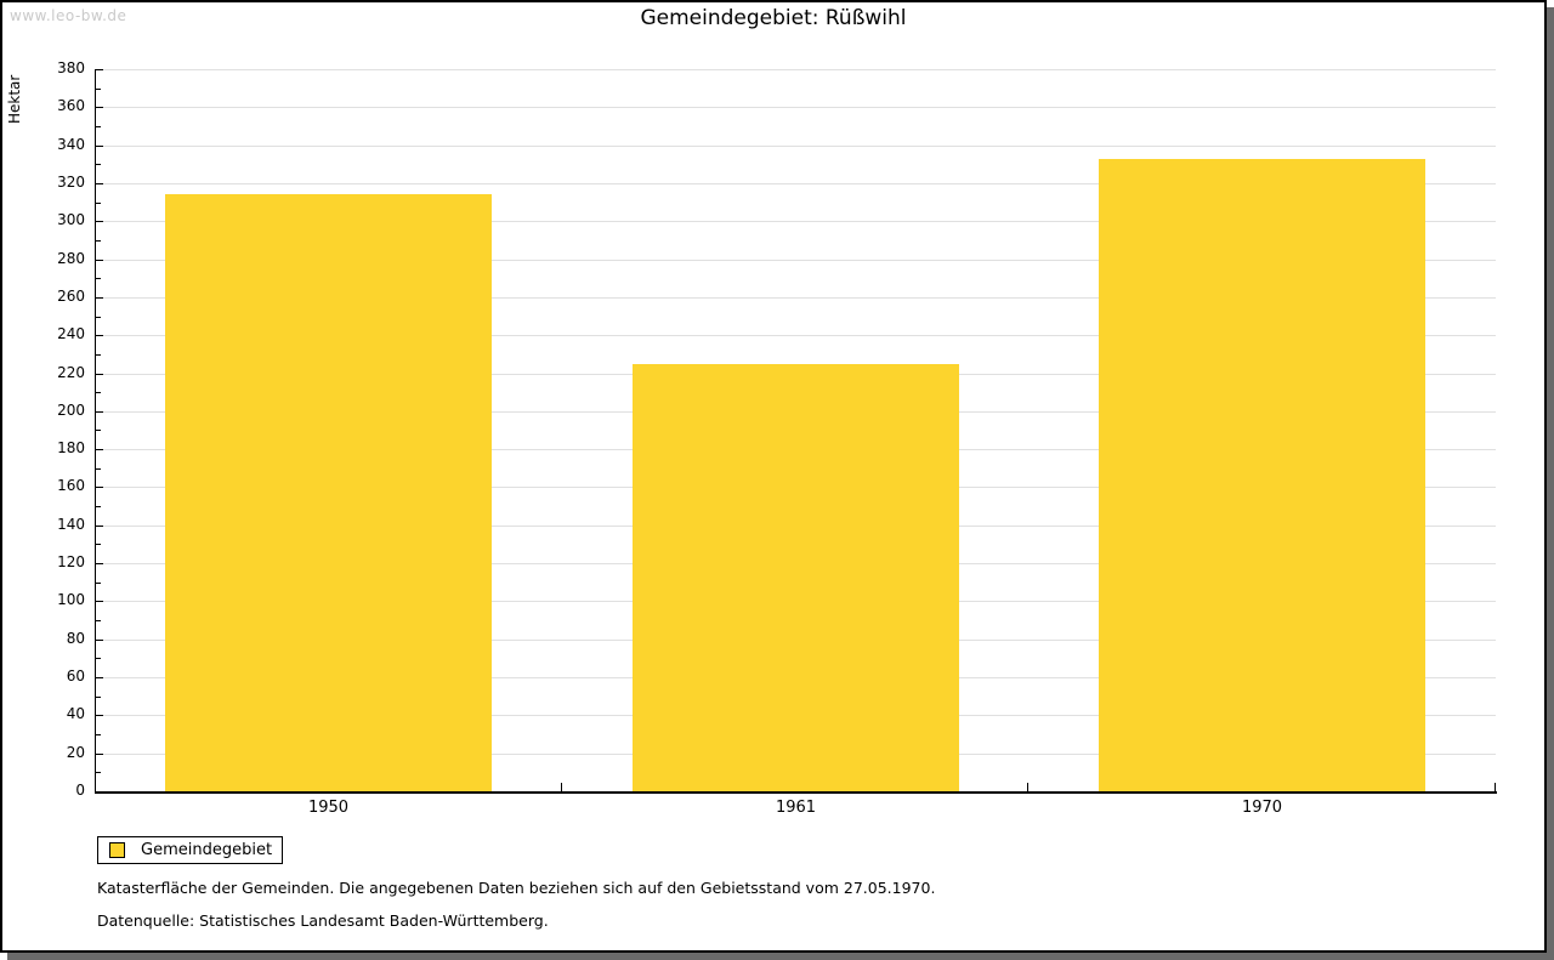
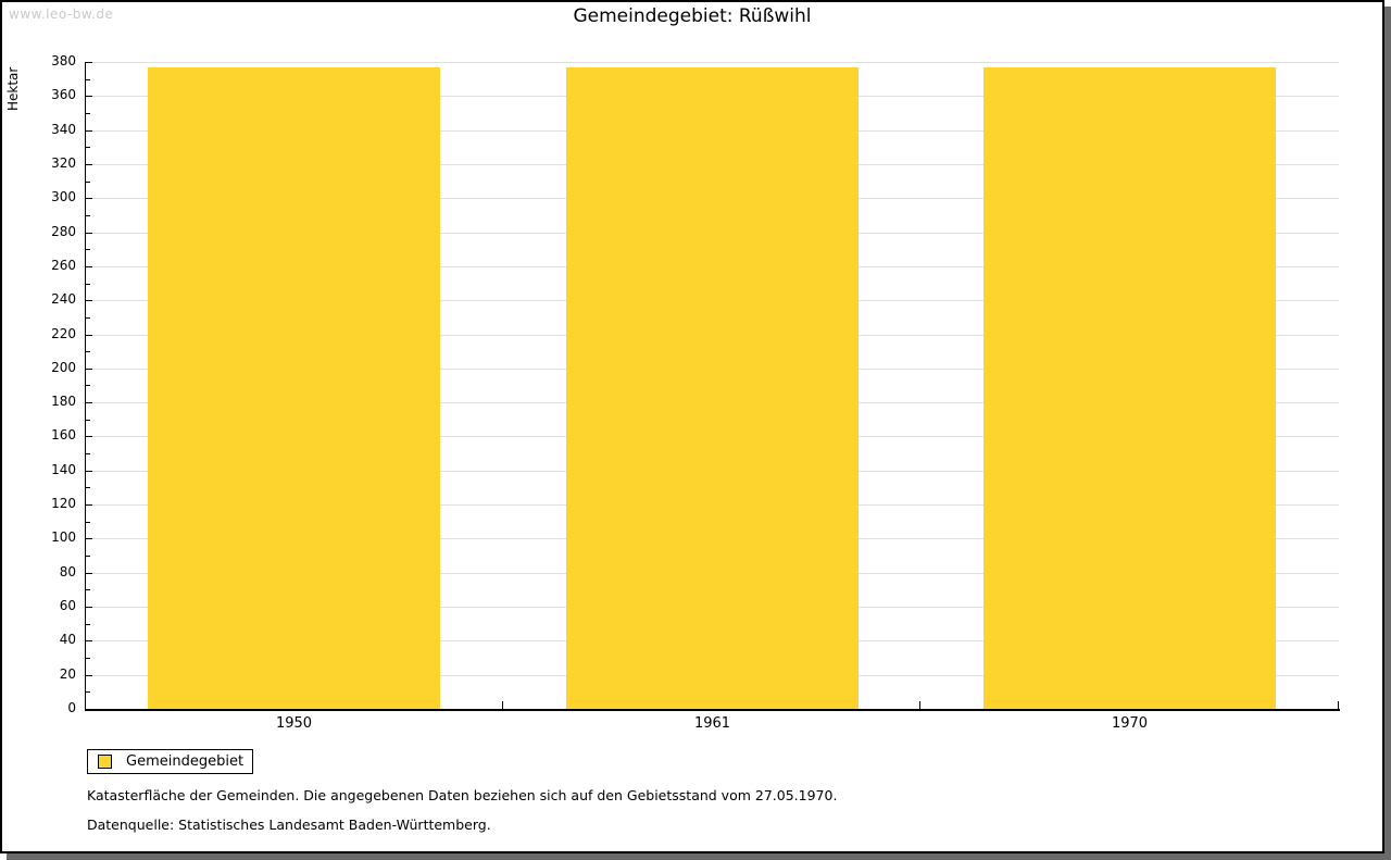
1950: 314 -> 377
1961: 225 -> 377
1970: 333 -> 377
